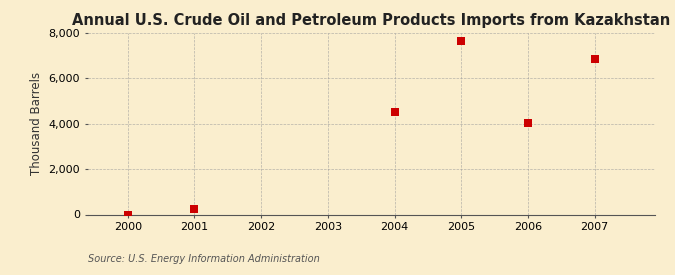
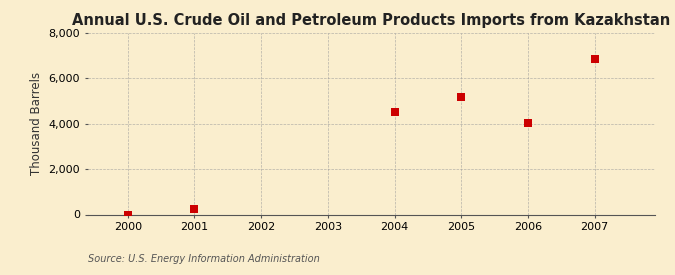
2005: 7,630 -> 5,200
